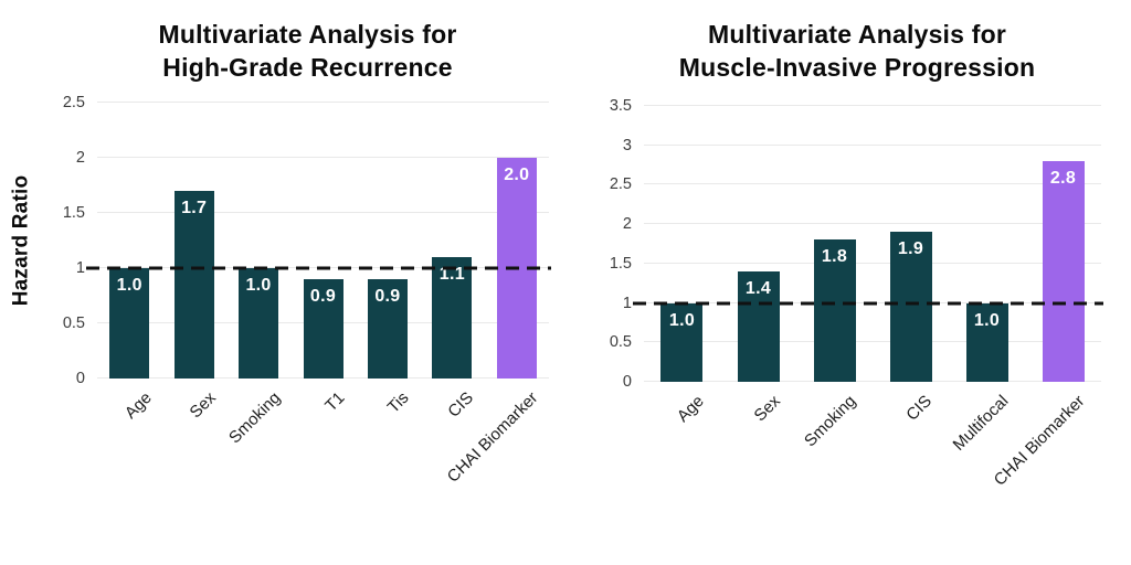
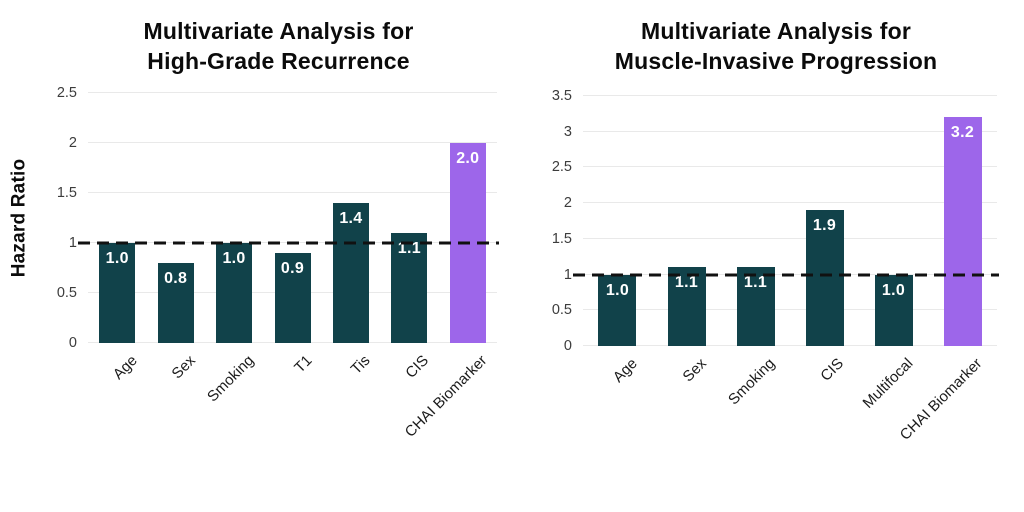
Multivariate Analysis for High-Grade Recurrence/Sex: 1.7 -> 0.8
Multivariate Analysis for High-Grade Recurrence/Tis: 0.9 -> 1.4
Multivariate Analysis for Muscle-Invasive Progression/Sex: 1.4 -> 1.1
Multivariate Analysis for Muscle-Invasive Progression/Smoking: 1.8 -> 1.1
Multivariate Analysis for Muscle-Invasive Progression/CHAI Biomarker: 2.8 -> 3.2
